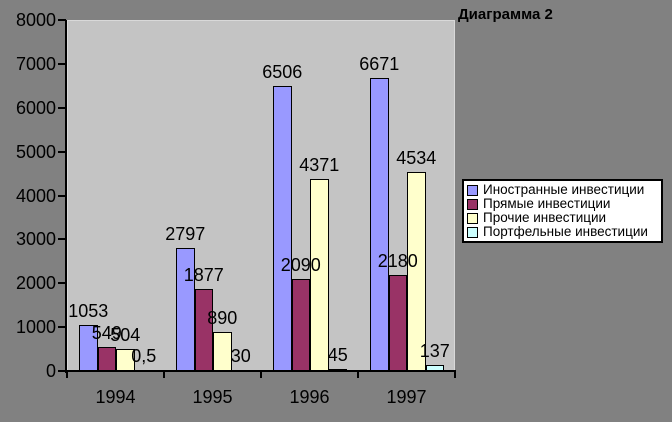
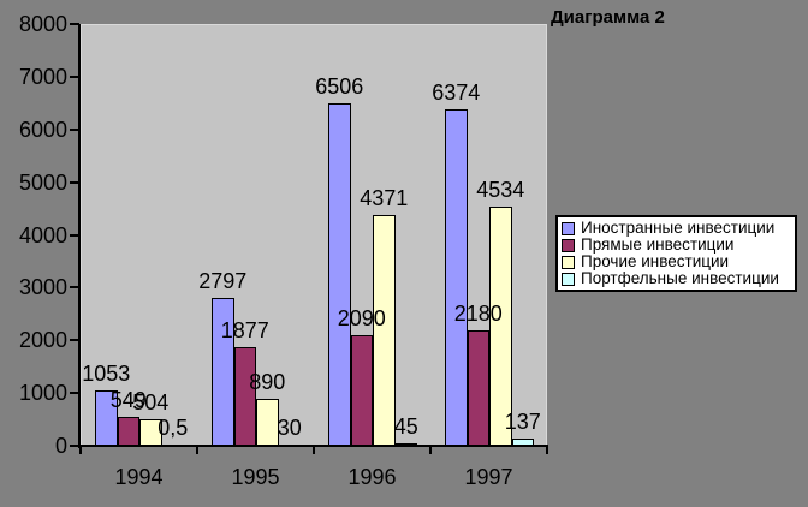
Иностранные инвестиции/1997: 6671 -> 6374
